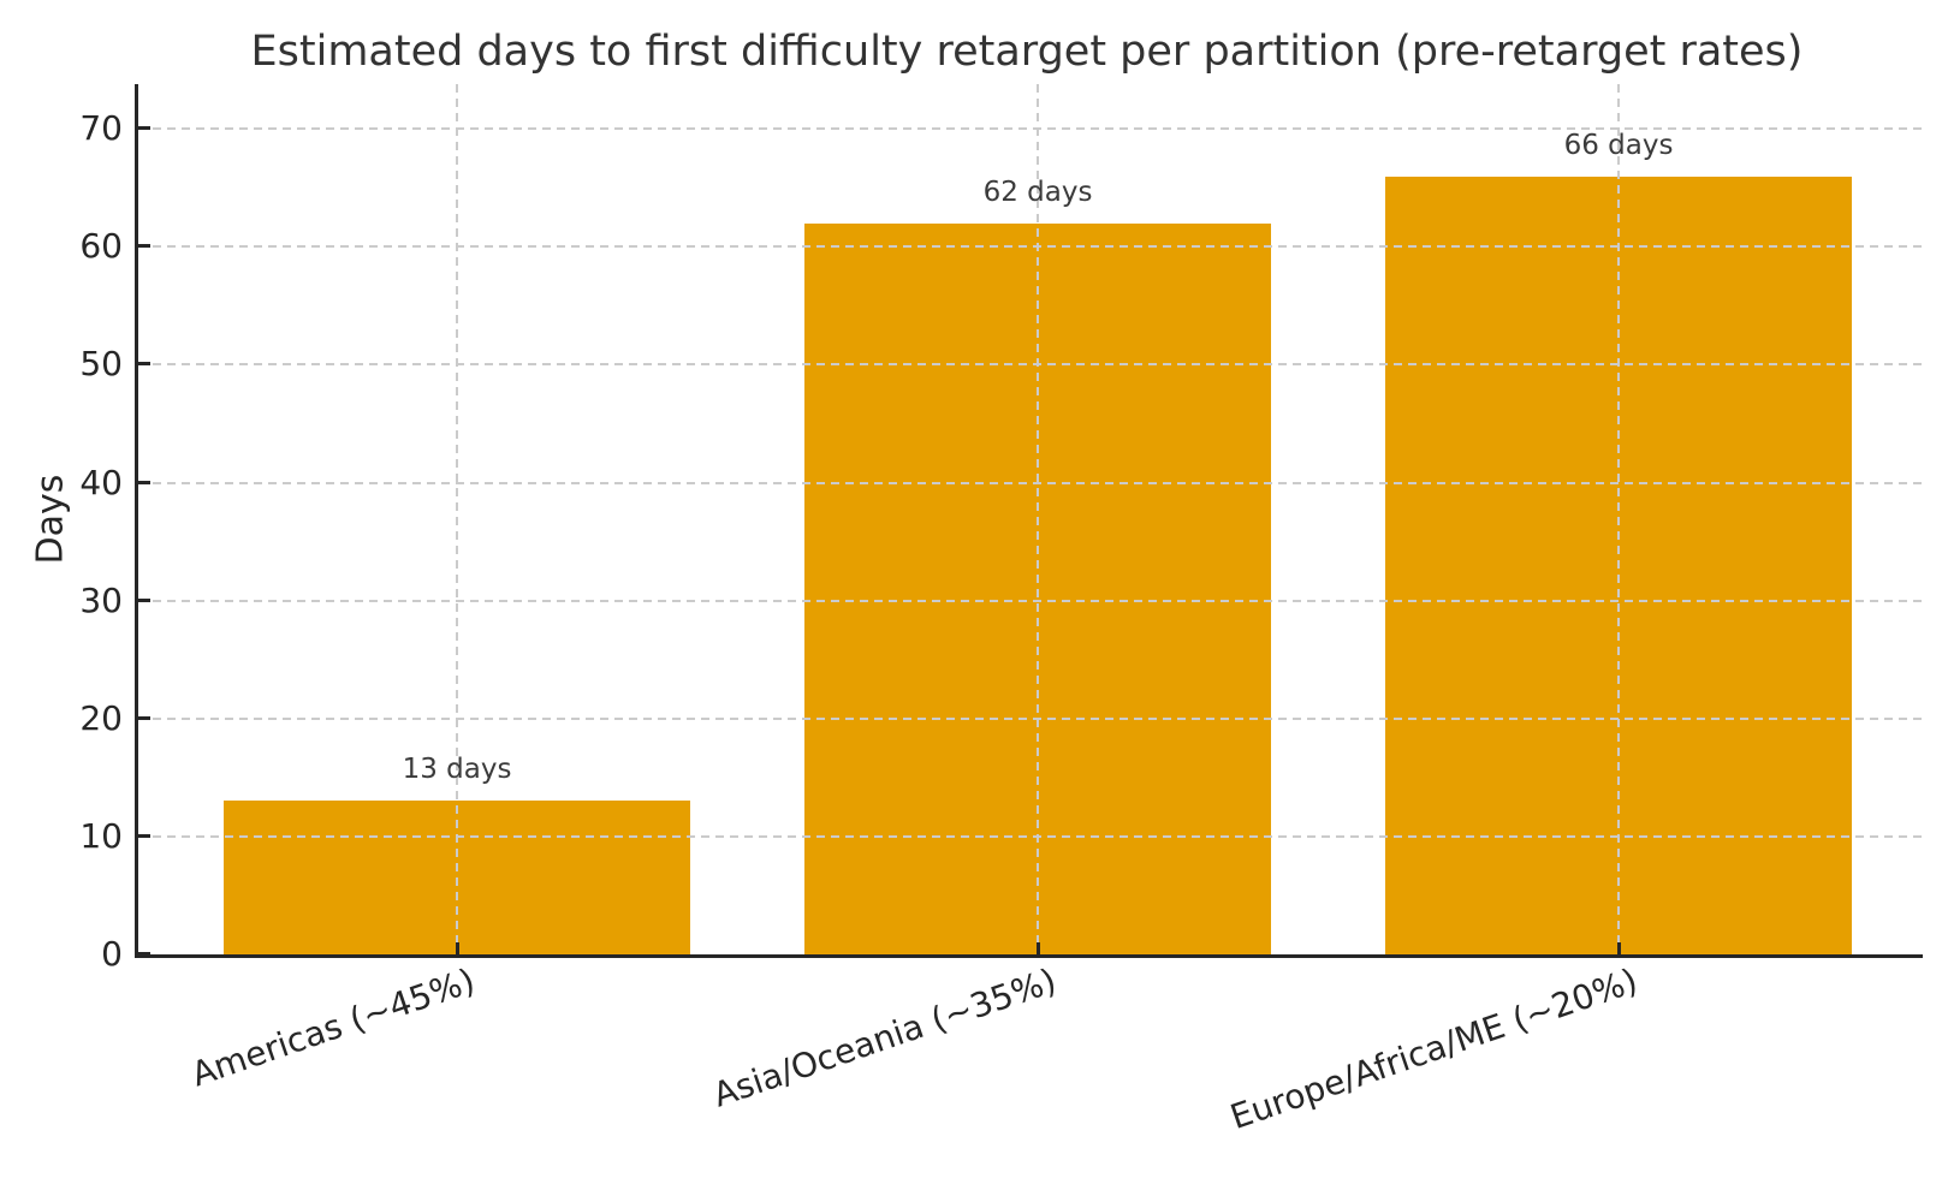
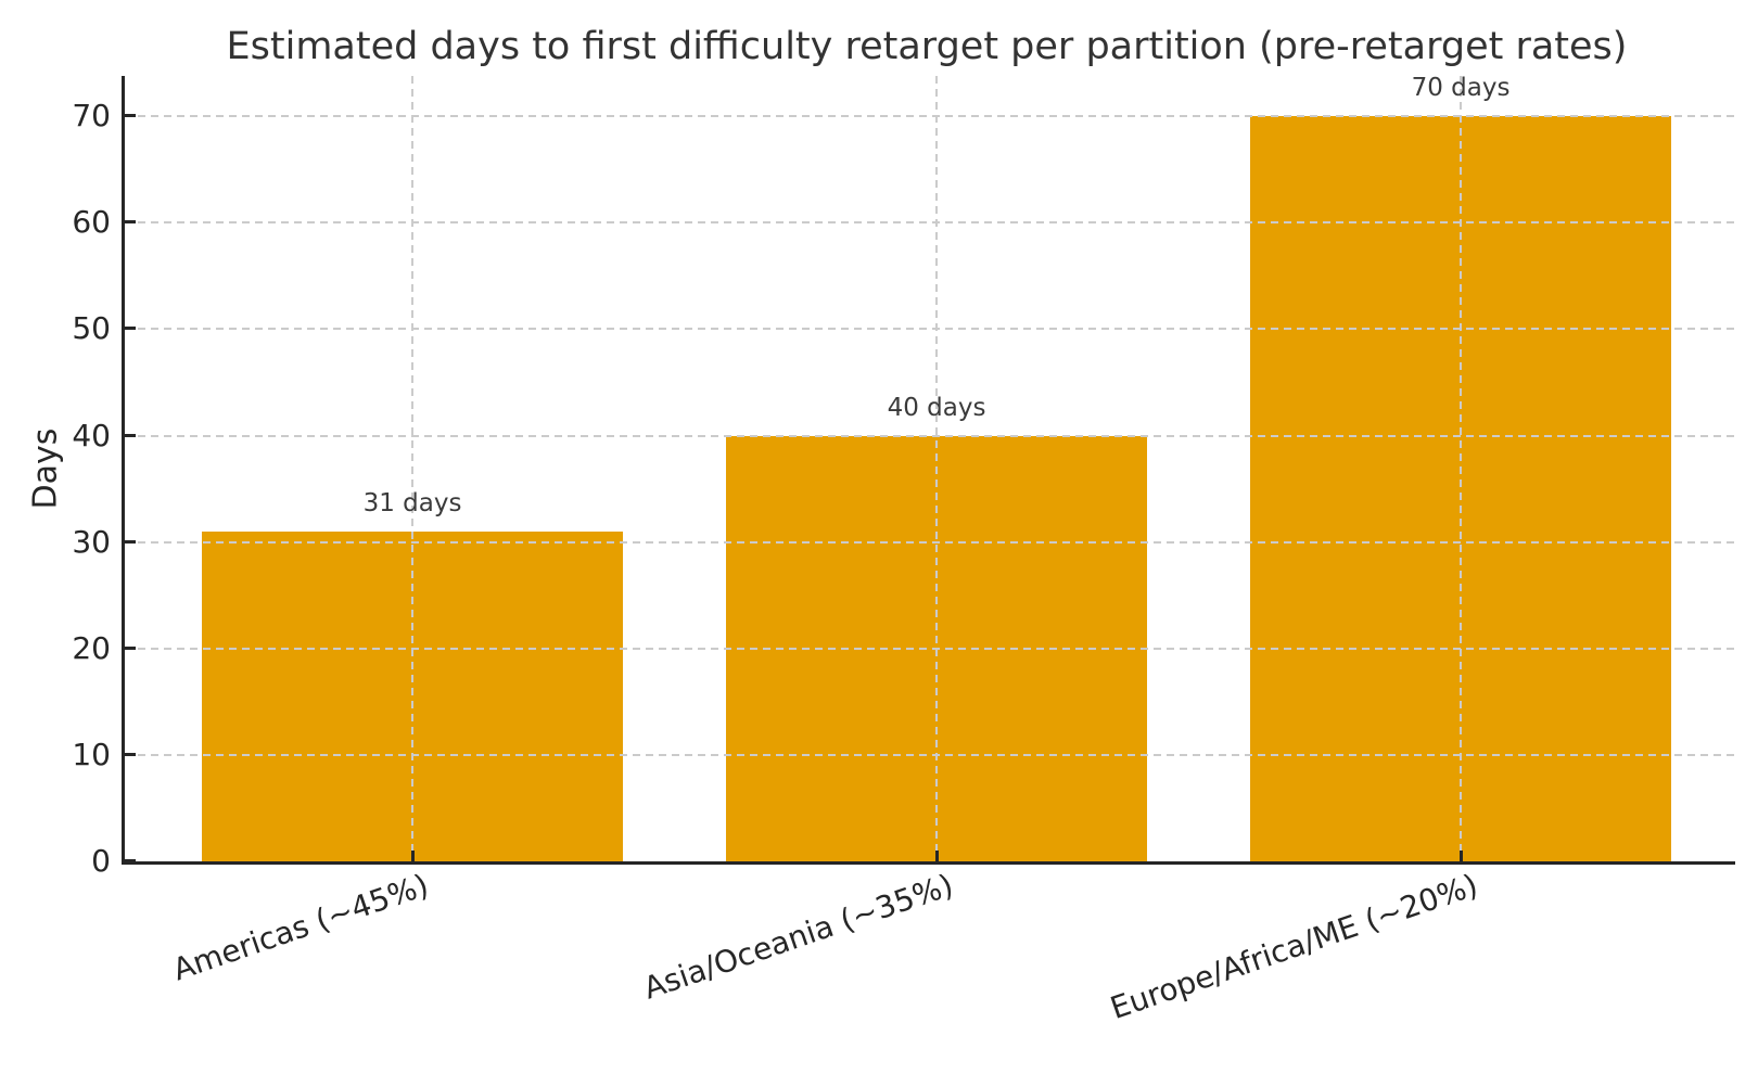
Americas (~45%): 13 -> 31
Asia/Oceania (~35%): 62 -> 40
Europe/Africa/ME (~20%): 66 -> 70
